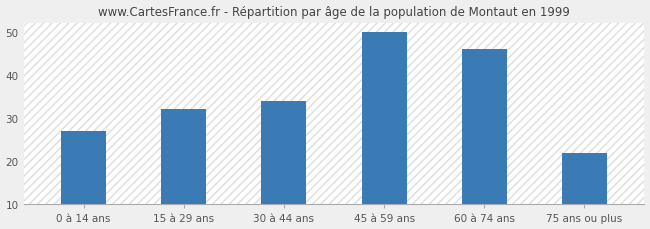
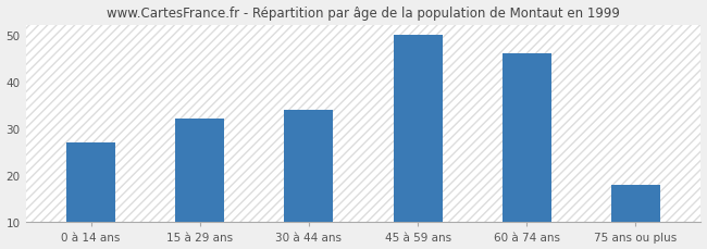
75 ans ou plus: 22 -> 18
